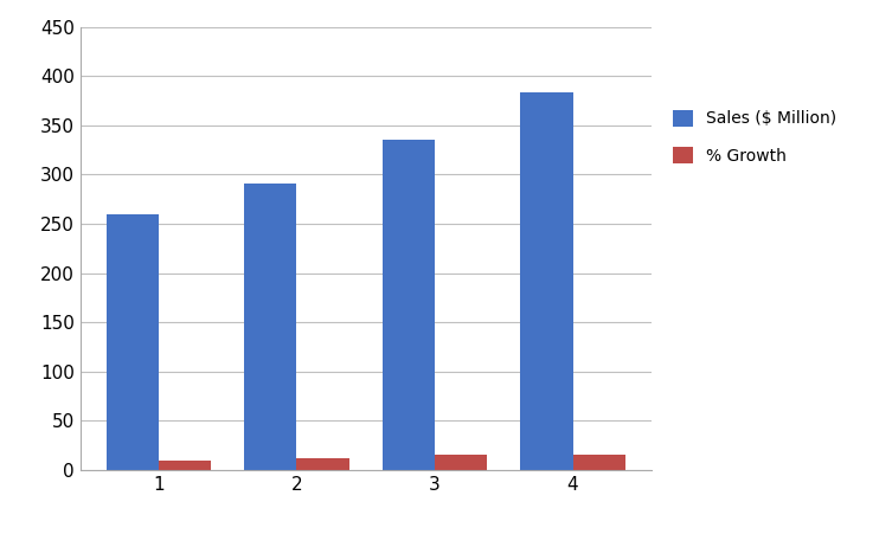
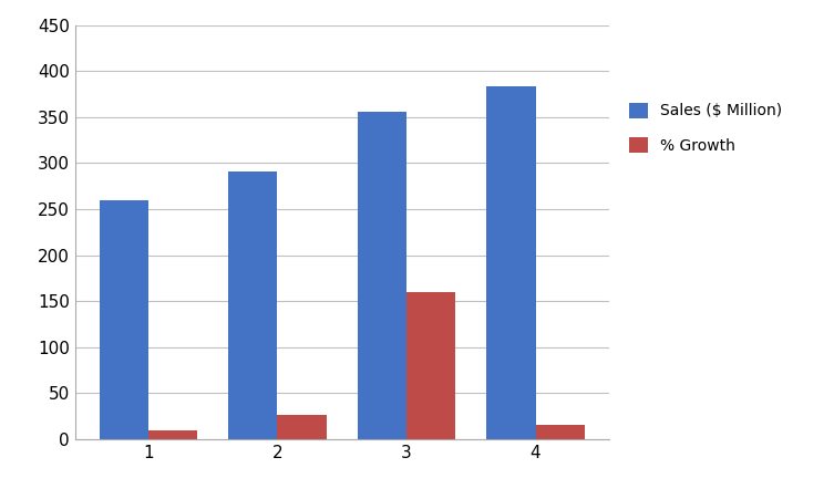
% Growth/2: 12 -> 26
Sales ($ Million)/3: 335 -> 356
% Growth/3: 15 -> 160
